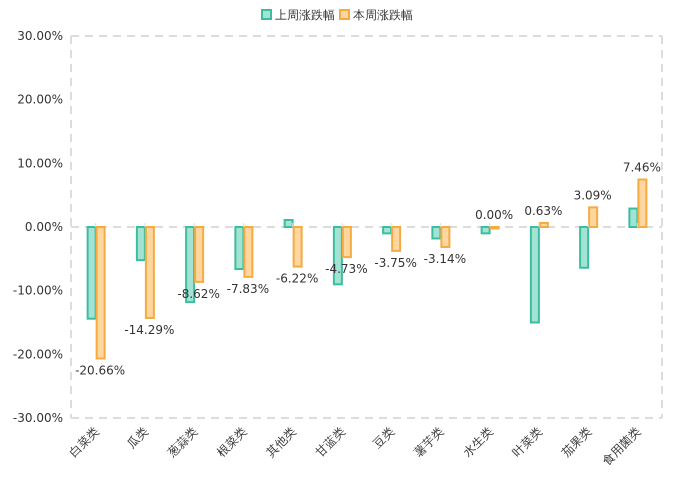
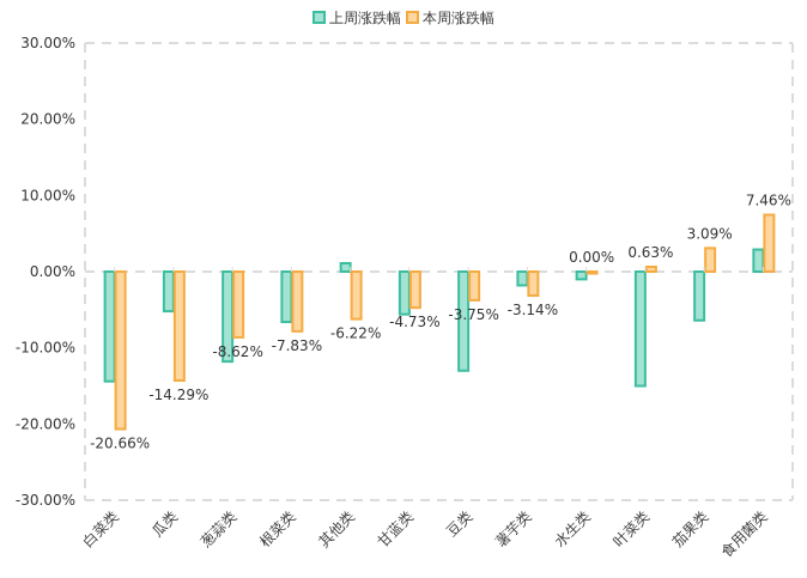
上周涨跌幅/甘蓝类: -9% -> -6%
上周涨跌幅/豆类: -1% -> -13%
